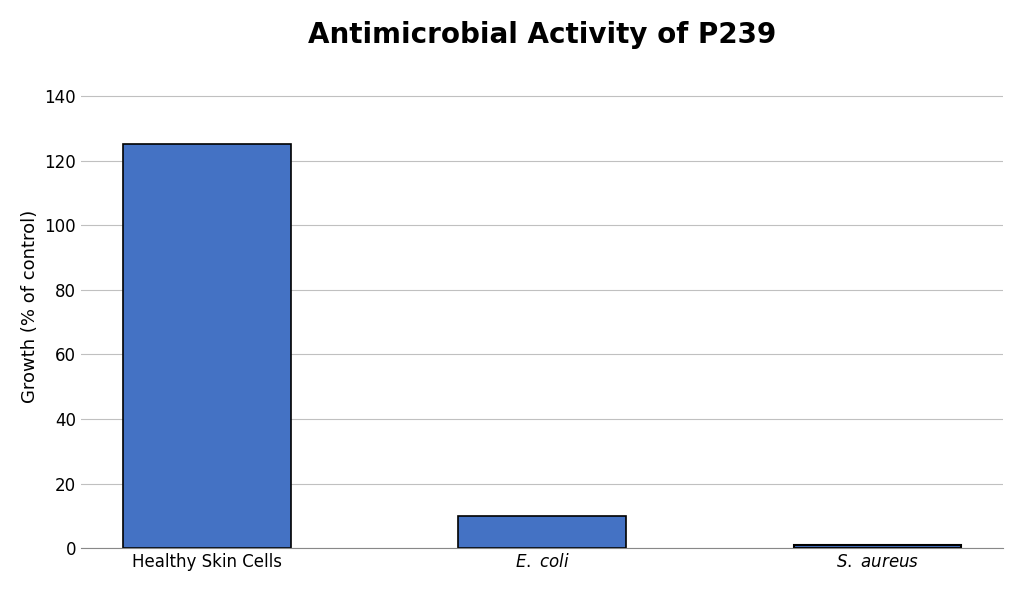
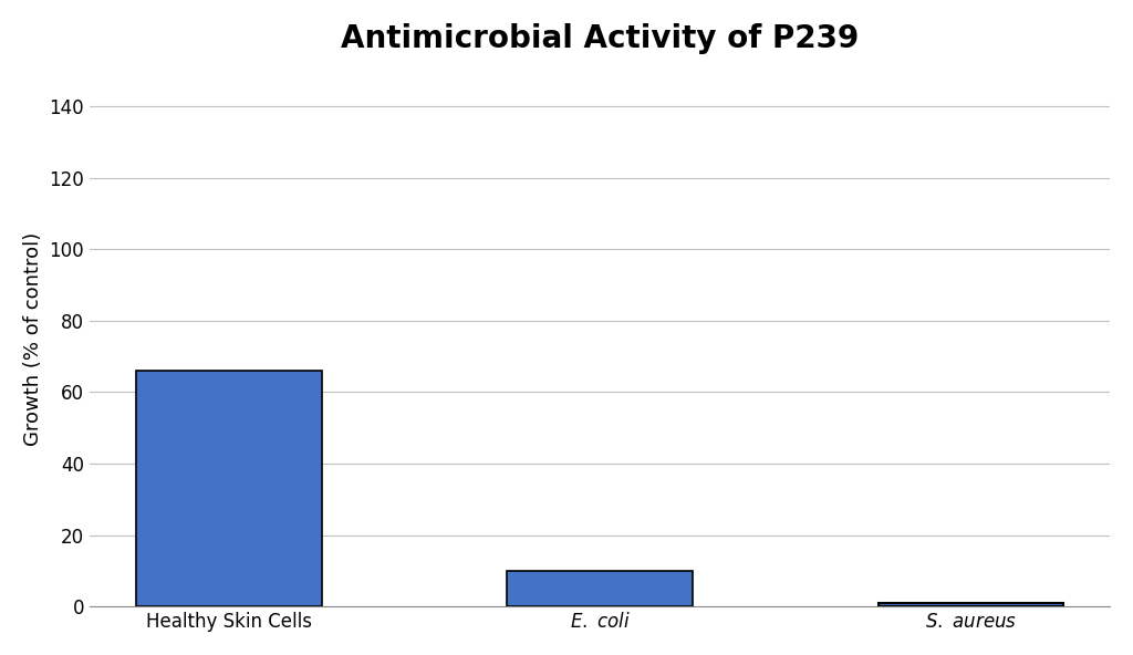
Healthy Skin Cells: 125 -> 66
